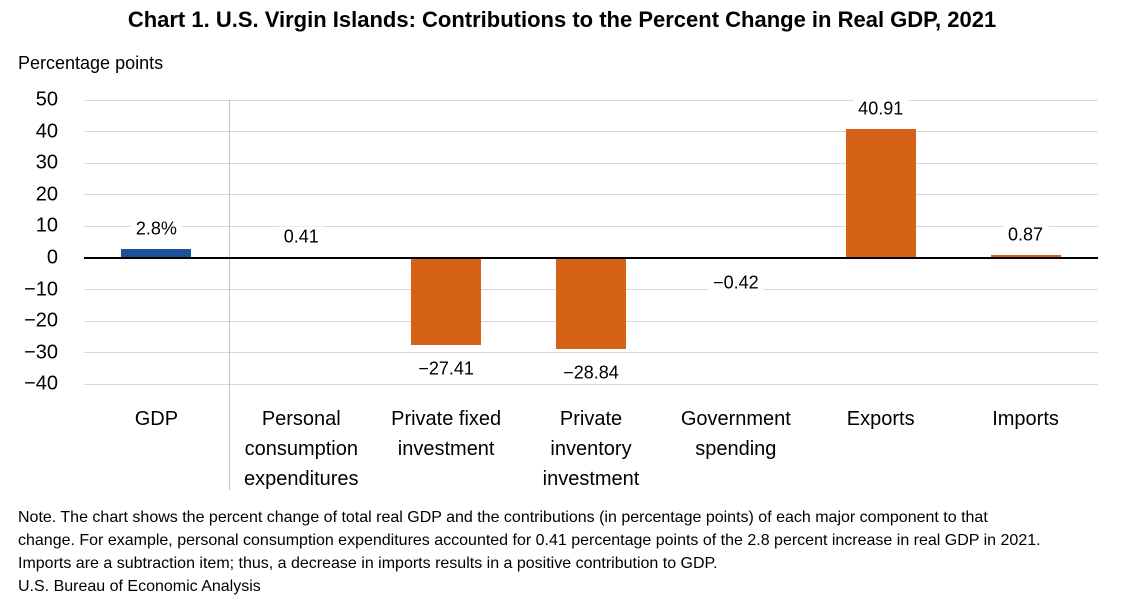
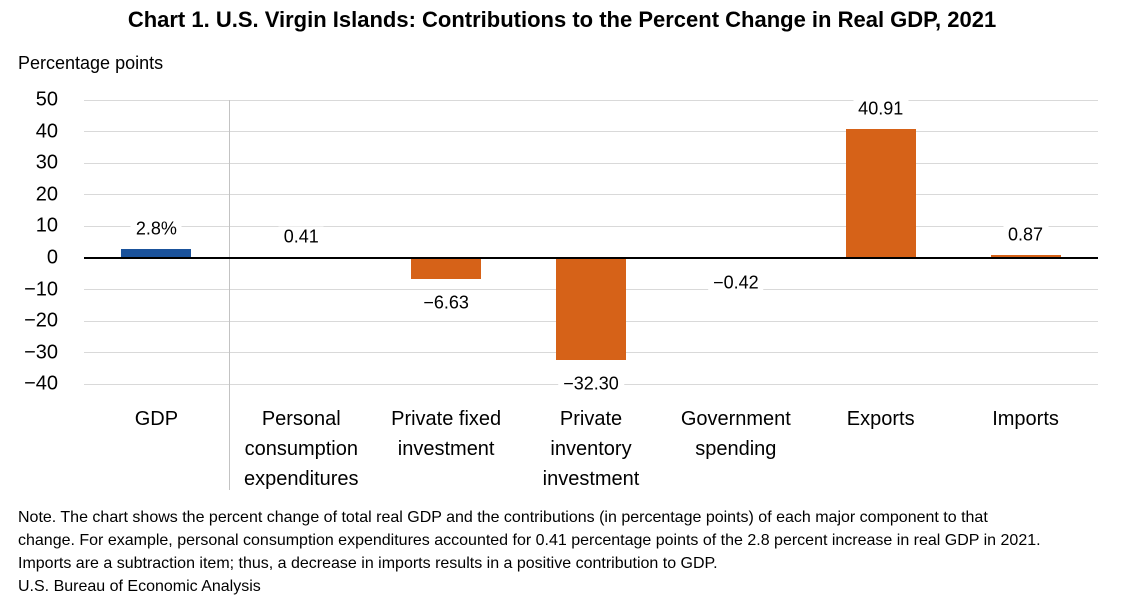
Private fixed investment: −27.41 -> −6.63
Private inventory investment: −28.84 -> −32.30
